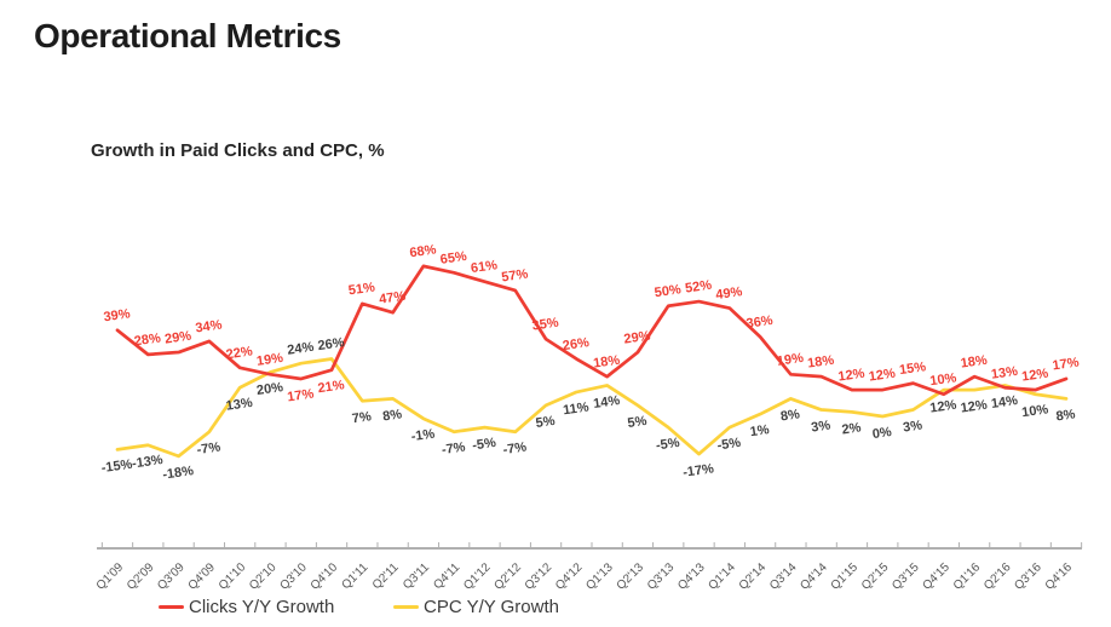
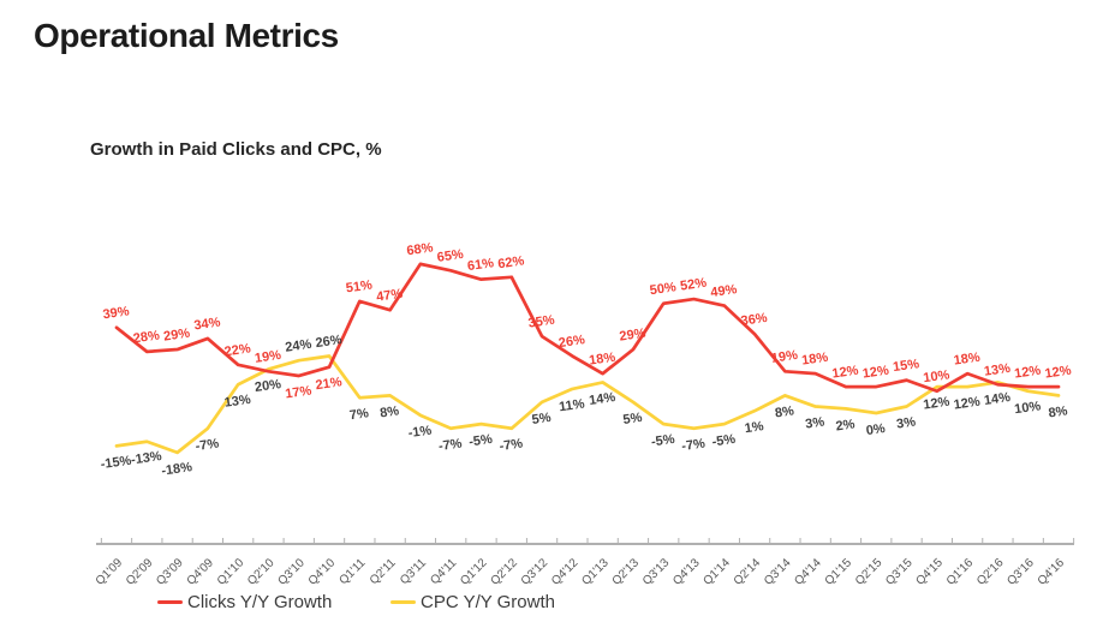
Clicks Y/Y Growth/Q2'12: 57% -> 62%
CPC Y/Y Growth/Q4'13: -17% -> -7%
Clicks Y/Y Growth/Q4'16: 17% -> 12%
